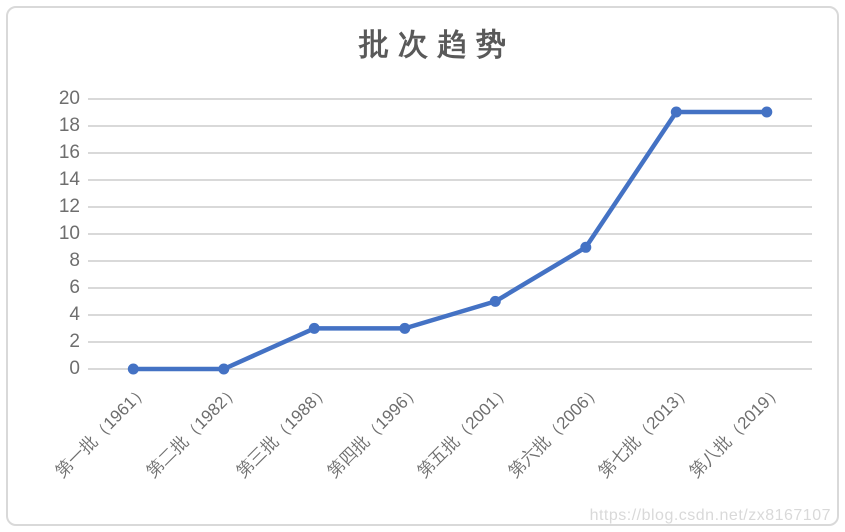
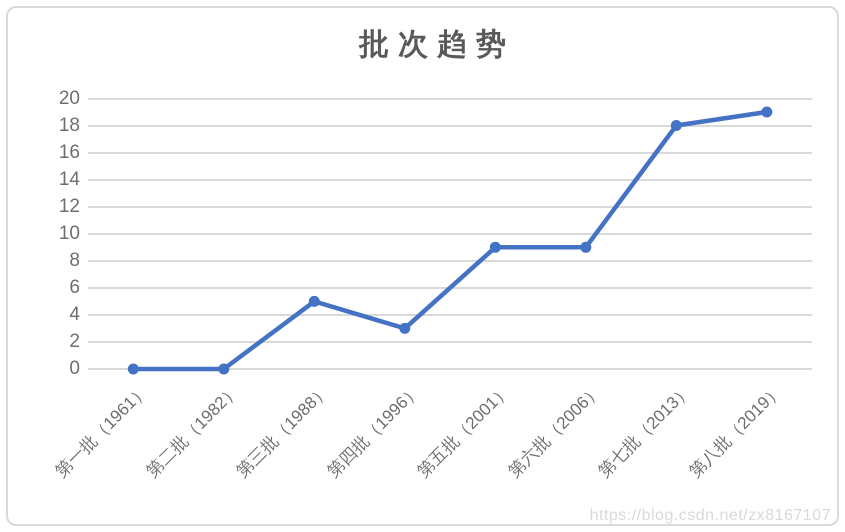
第三批（1988）: 3 -> 5
第五批（2001）: 5 -> 9
第七批（2013）: 19 -> 18
